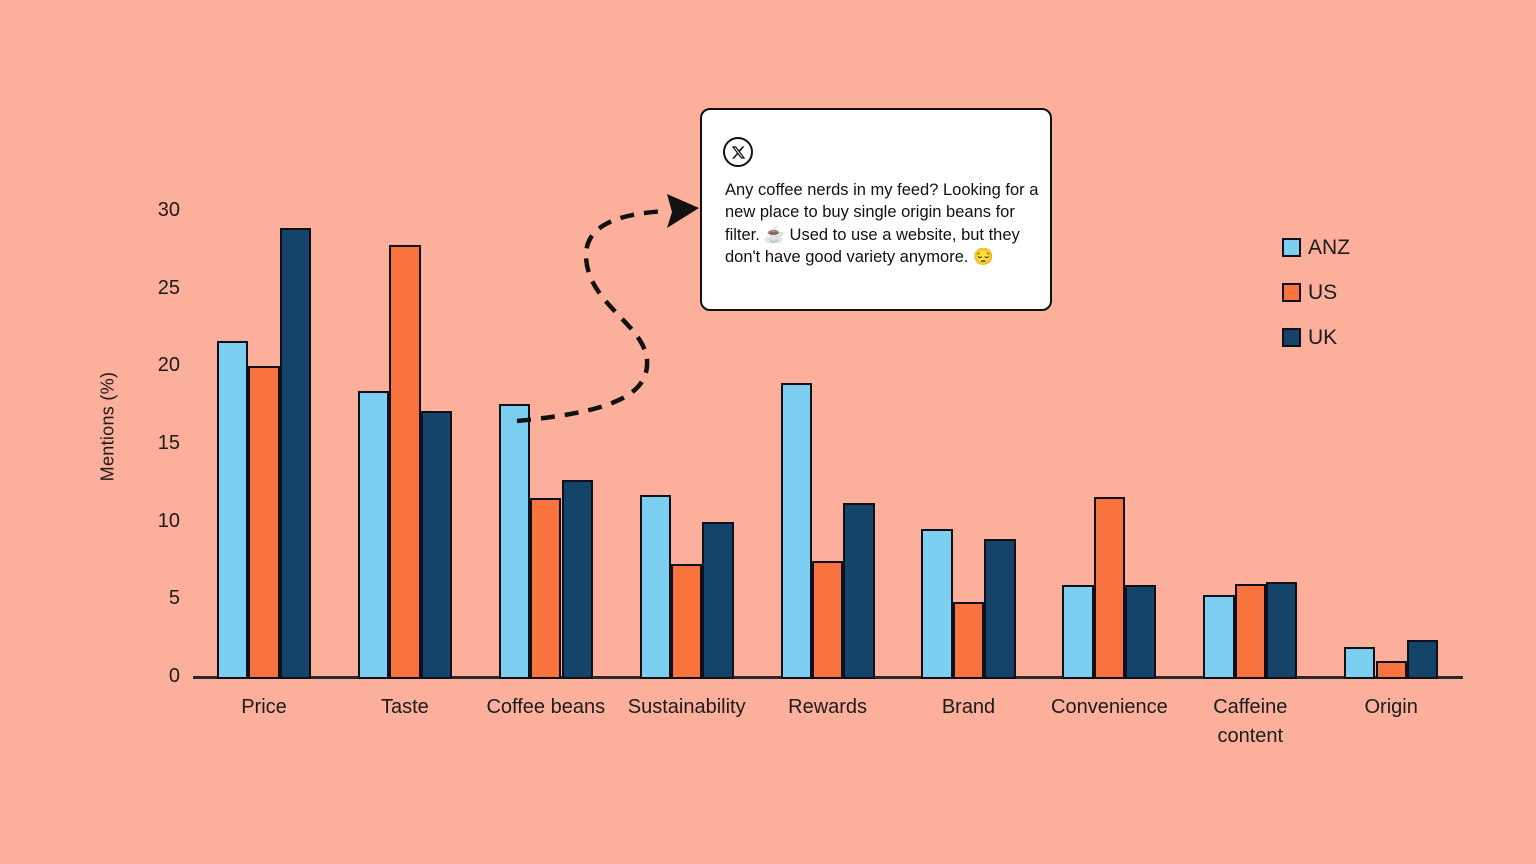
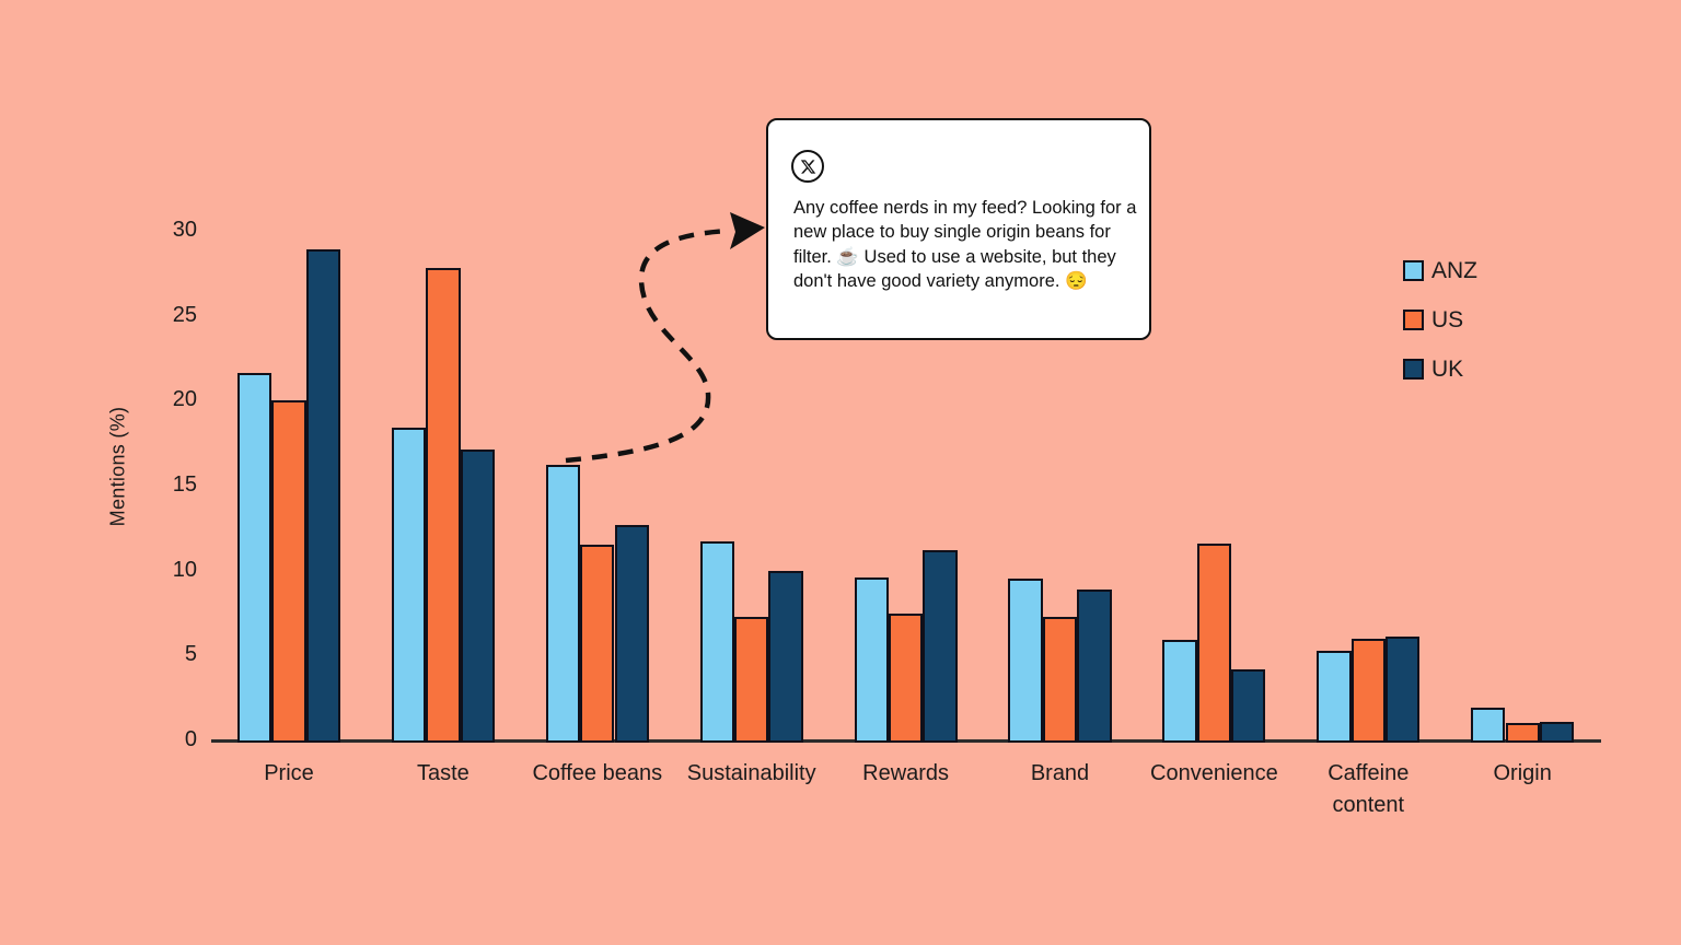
ANZ/Coffee beans: 17.6 -> 16.2
ANZ/Rewards: 18.9 -> 9.6
US/Brand: 4.8 -> 7.3
UK/Convenience: 5.9 -> 4.2
UK/Origin: 2.4 -> 1.1
